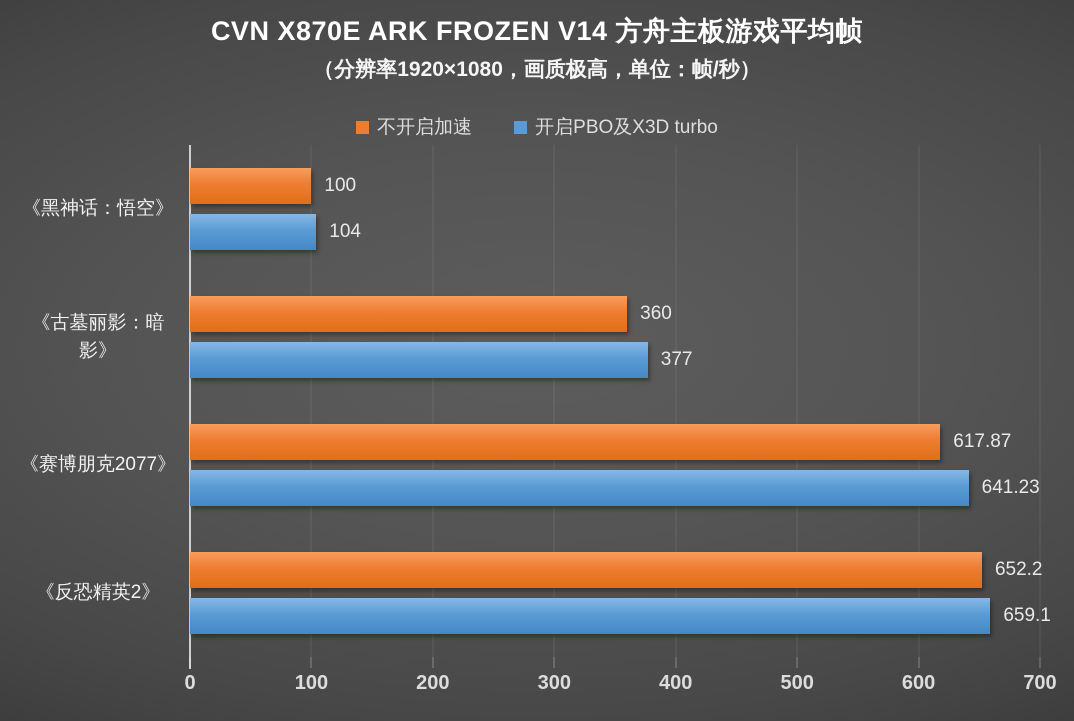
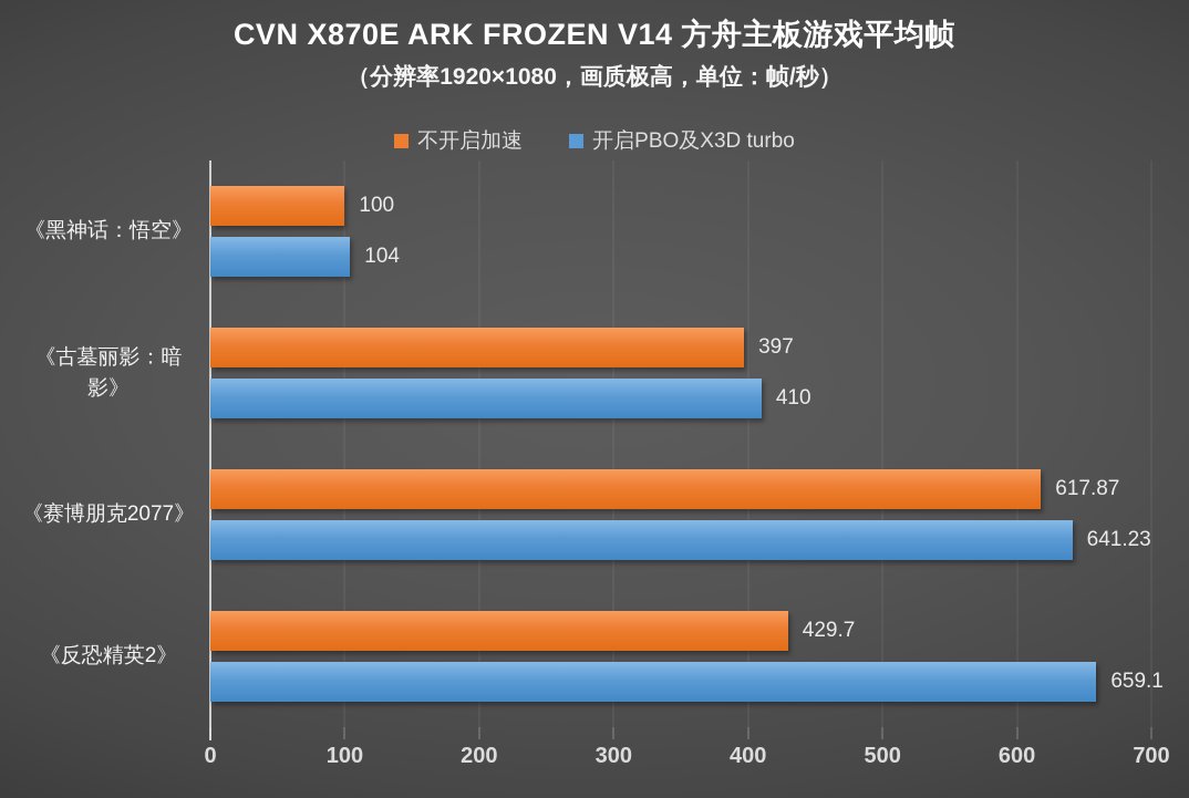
不开启加速/《古墓丽影：暗影》: 360 -> 397
开启PBO及X3D turbo/《古墓丽影：暗影》: 377 -> 410
不开启加速/《反恐精英2》: 652.2 -> 429.7
